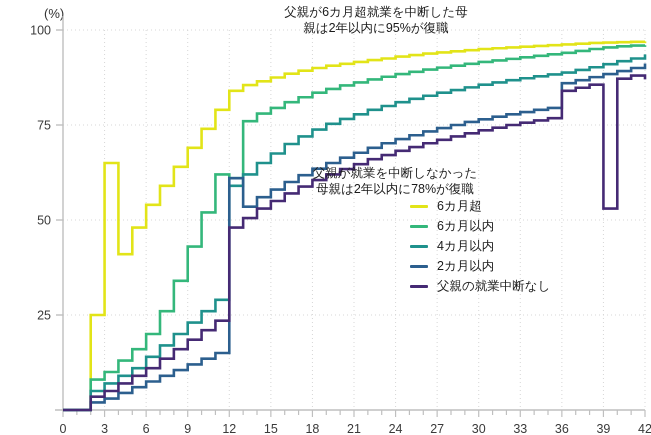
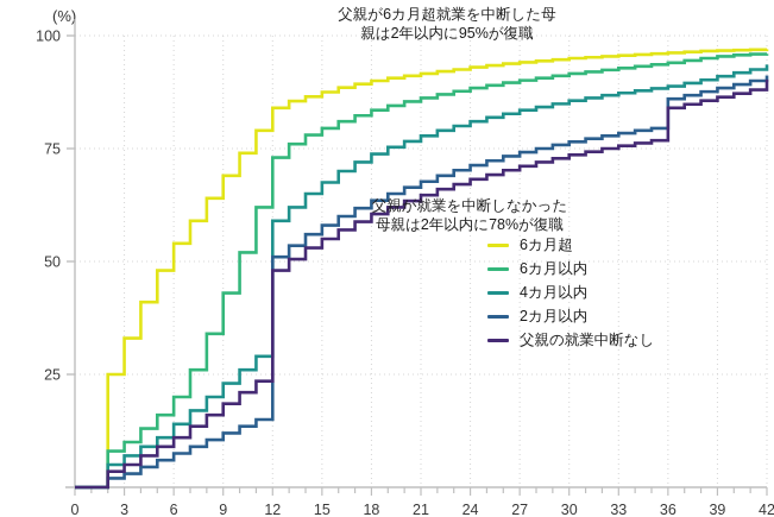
6カ月超/3: 65 -> 33
6カ月以内/12: 61 -> 73
2カ月以内/12: 61 -> 51
父親の就業中断なし/39: 53 -> 86
父親の就業中断なし/42: 87 -> 90
